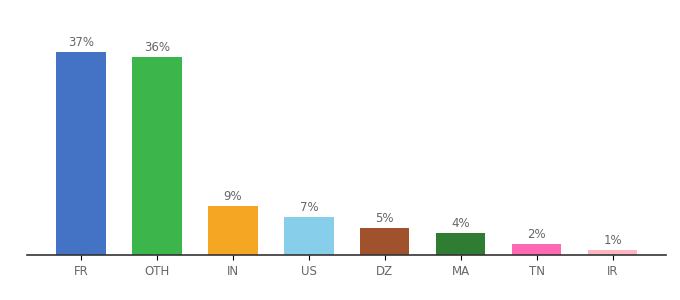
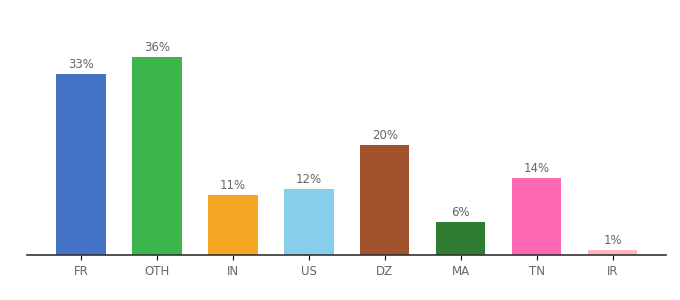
FR: 37% -> 33%
IN: 9% -> 11%
US: 7% -> 12%
DZ: 5% -> 20%
MA: 4% -> 6%
TN: 2% -> 14%
